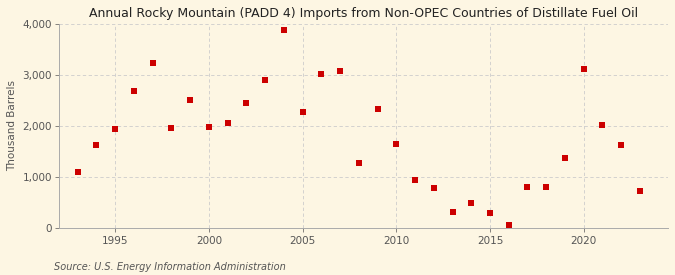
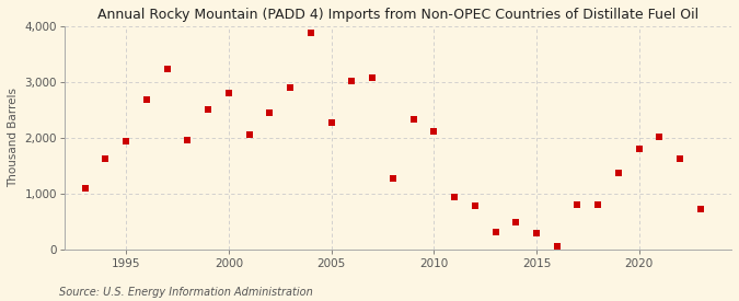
2000: 1,980 -> 2,800
2010: 1,640 -> 2,110
2020: 3,120 -> 1,800
